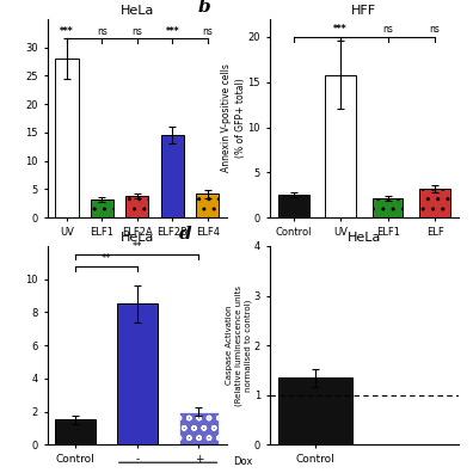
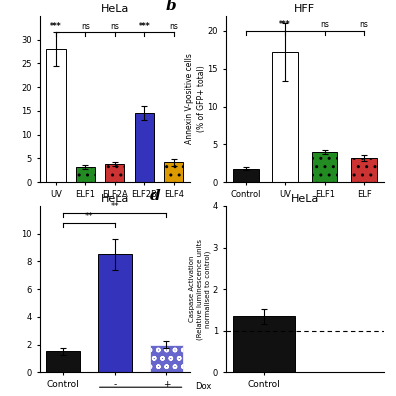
HFF/Control: 2.5 -> 1.8
HFF/UV: 15.8 -> 17.2
HFF/ELF1: 2.1 -> 4.0
